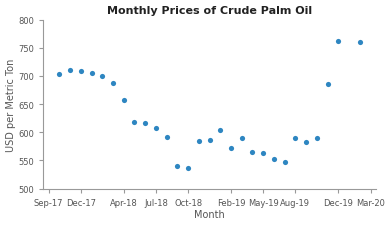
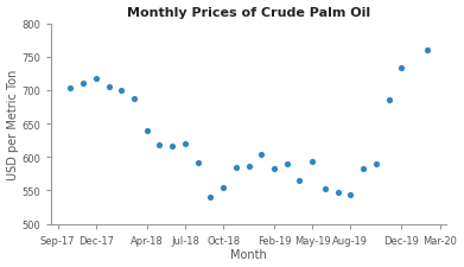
Dec-17: 708 -> 718
Apr-18: 657 -> 640
Jul-18: 607 -> 620
Oct-18: 537 -> 554
Feb-19: 572 -> 582
May-19: 563 -> 594
Aug-19: 590 -> 544
Dec-19: 762 -> 734
